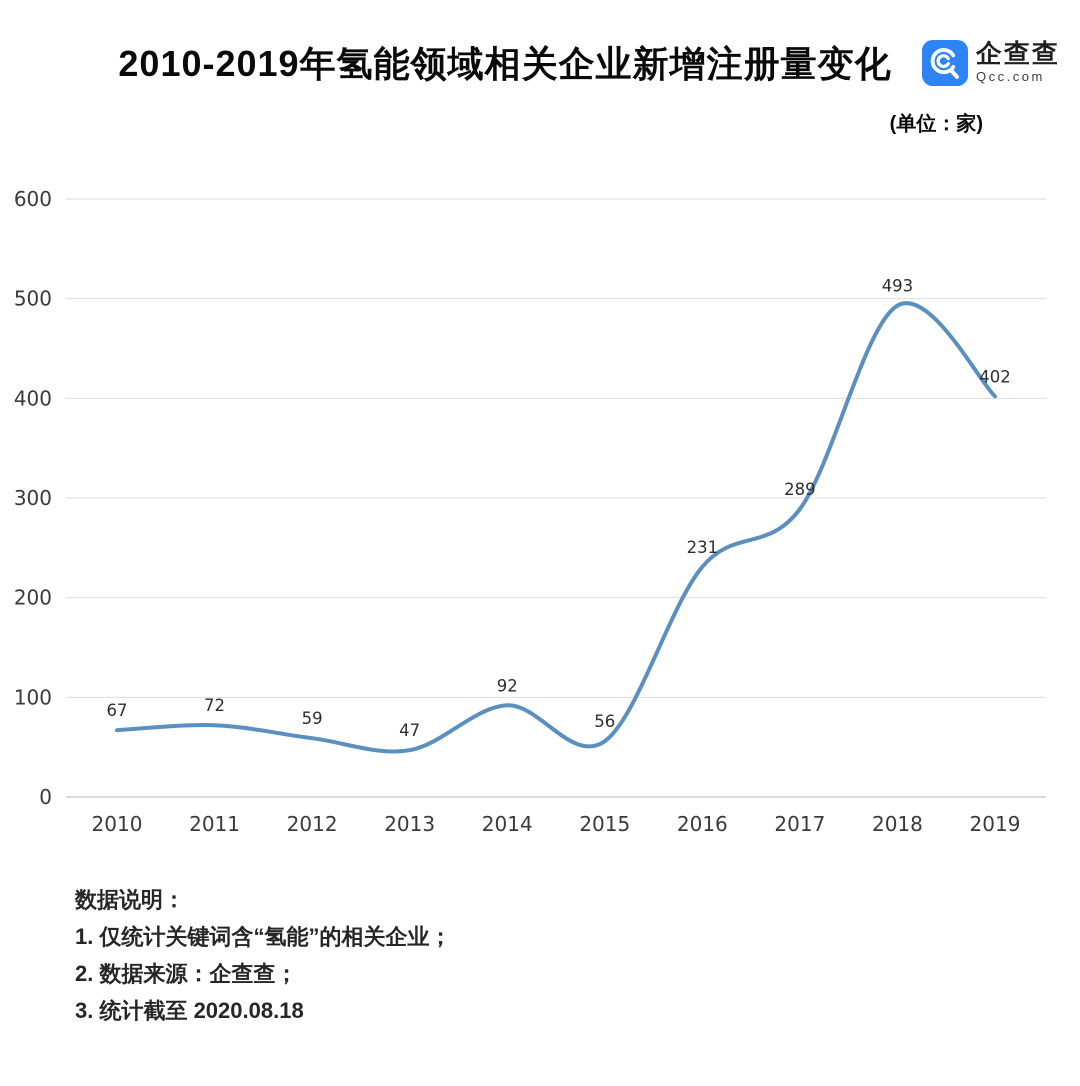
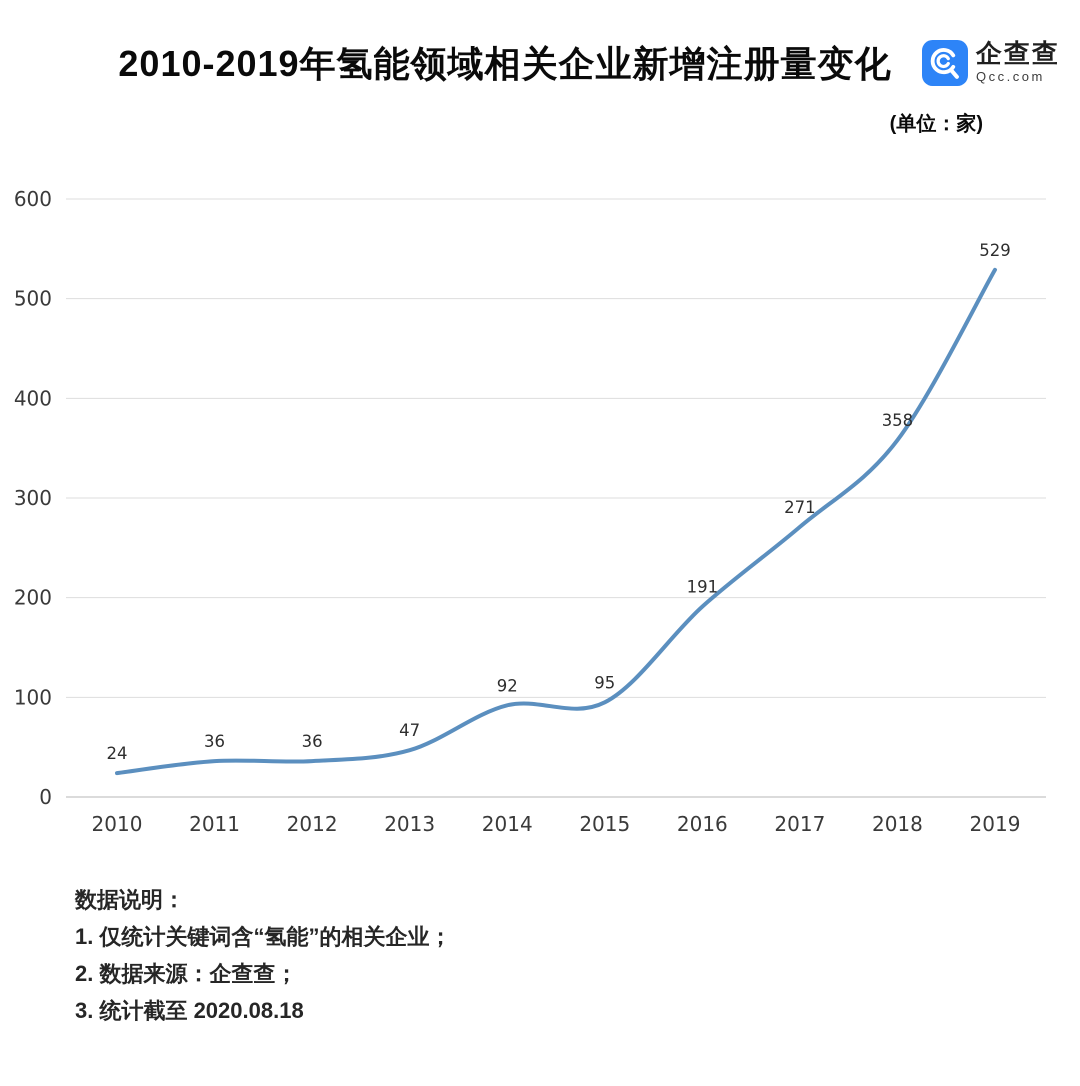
2010: 67 -> 24
2011: 72 -> 36
2012: 59 -> 36
2015: 56 -> 95
2016: 231 -> 191
2017: 289 -> 271
2018: 493 -> 358
2019: 402 -> 529
